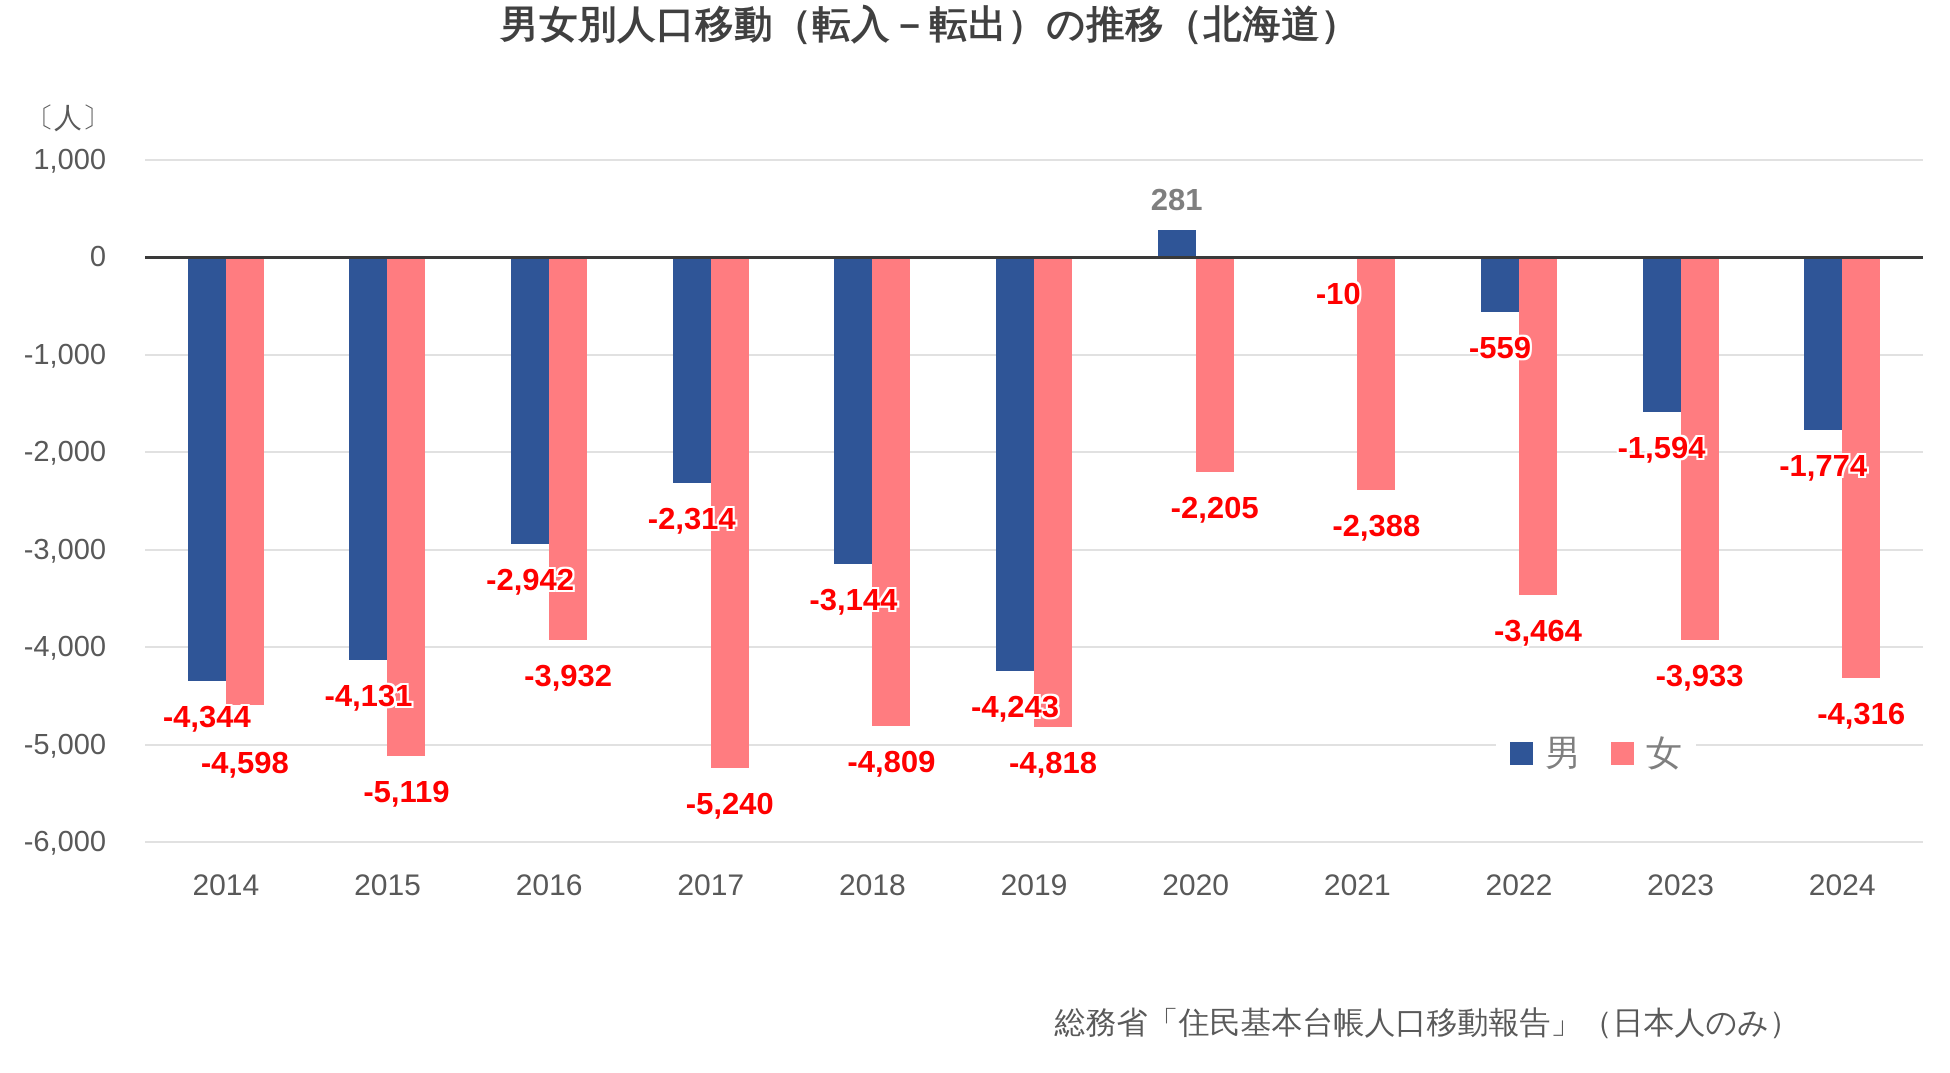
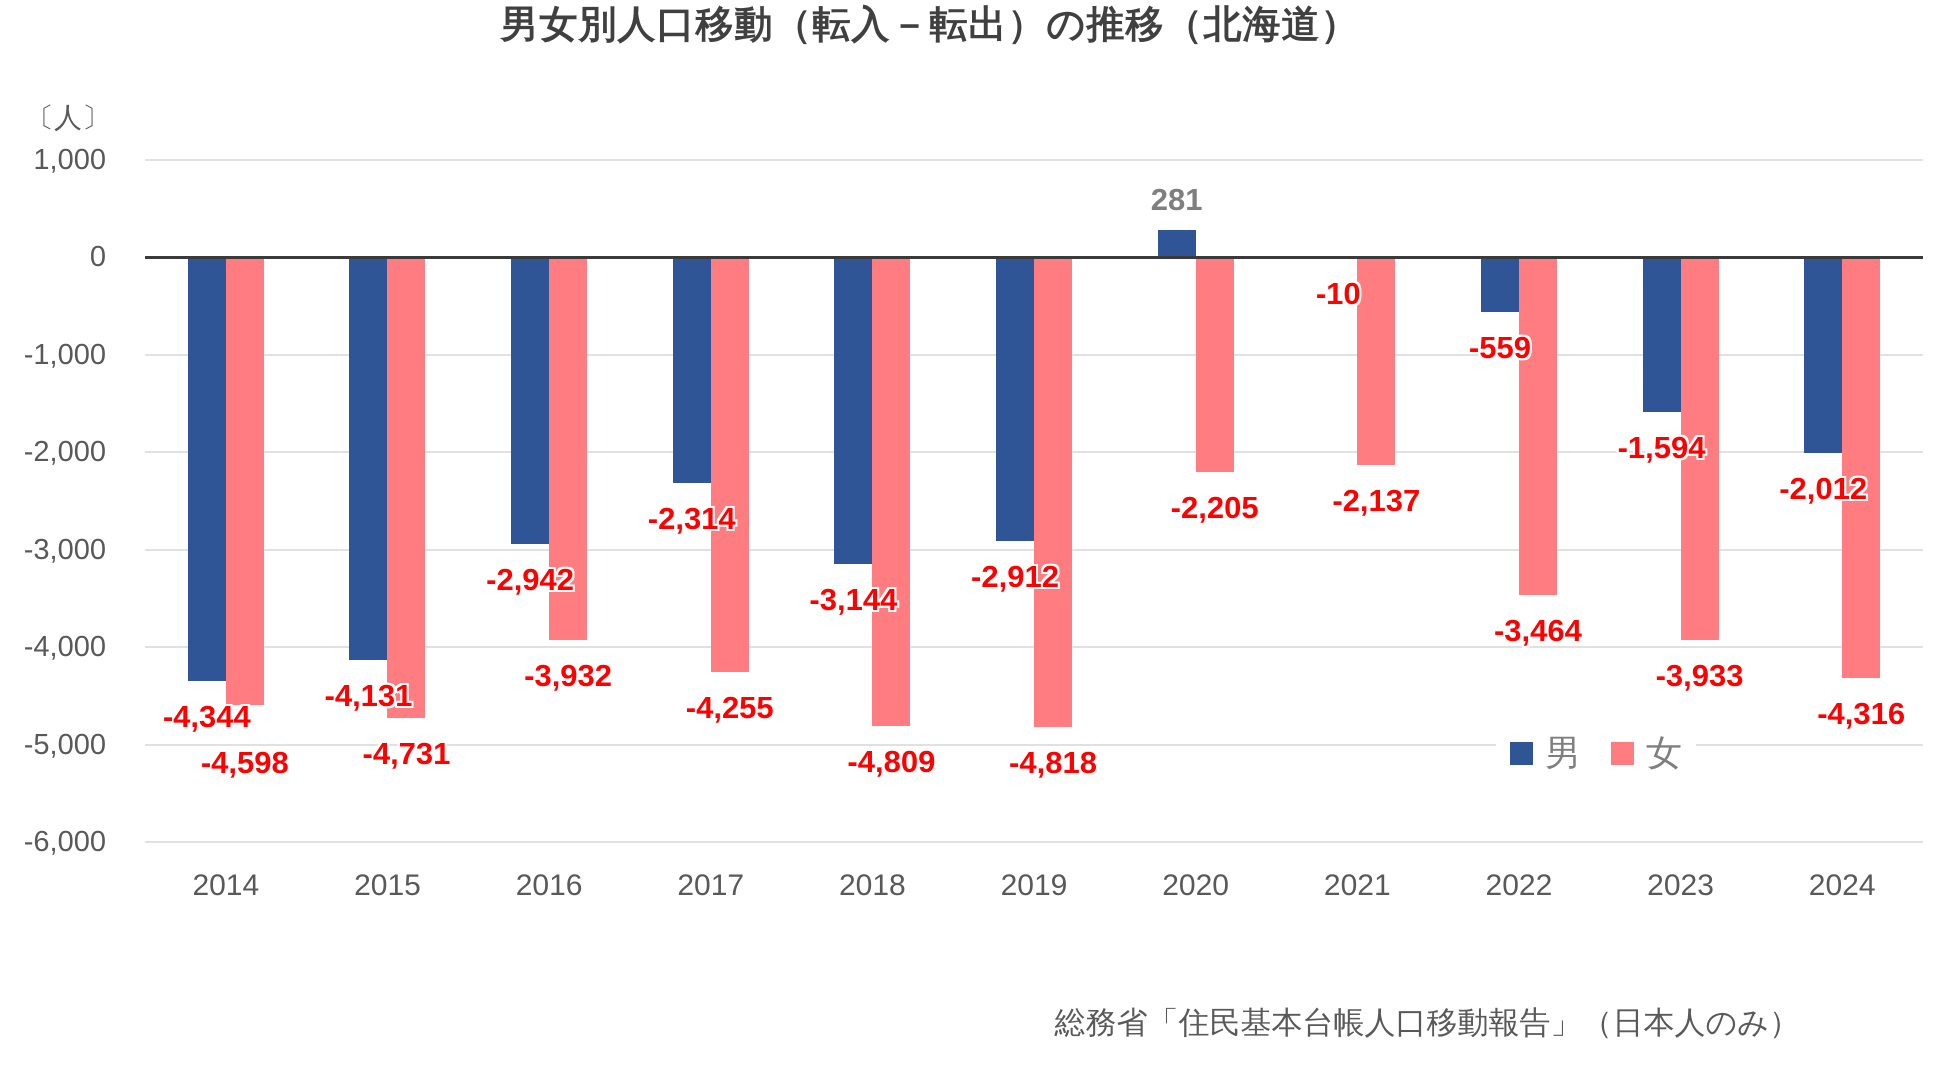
女/2015: -5,119 -> -4,731
女/2017: -5,240 -> -4,255
男/2019: -4,243 -> -2,912
女/2021: -2,388 -> -2,137
男/2024: -1,774 -> -2,012
